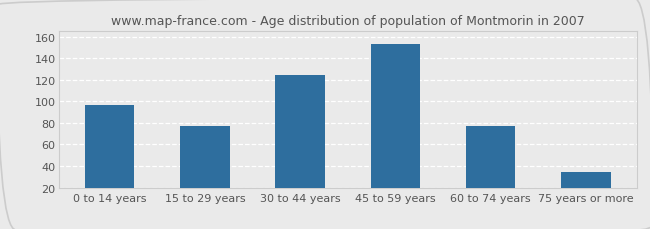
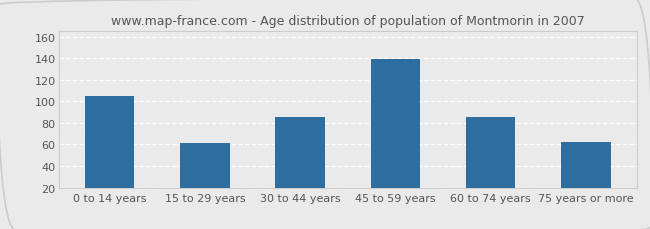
0 to 14 years: 97 -> 105
15 to 29 years: 77 -> 61
30 to 44 years: 124 -> 85
45 to 59 years: 153 -> 139
60 to 74 years: 77 -> 85
75 years or more: 34 -> 62
